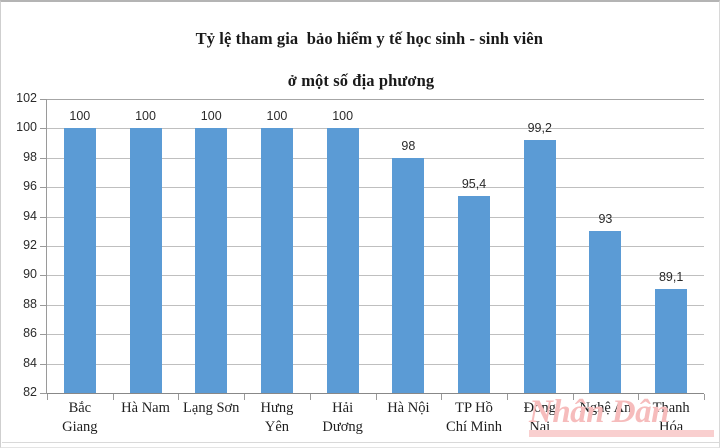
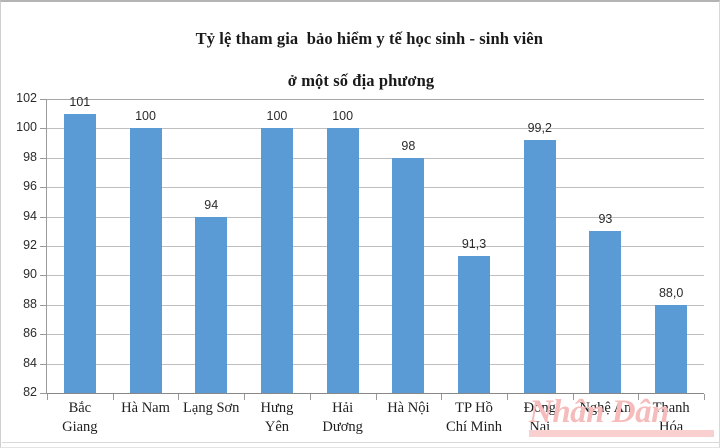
Bắc Giang: 100 -> 101
Lạng Sơn: 100 -> 94
TP Hồ Chí Minh: 95,4 -> 91,3
Thanh Hóa: 89,1 -> 88,0
